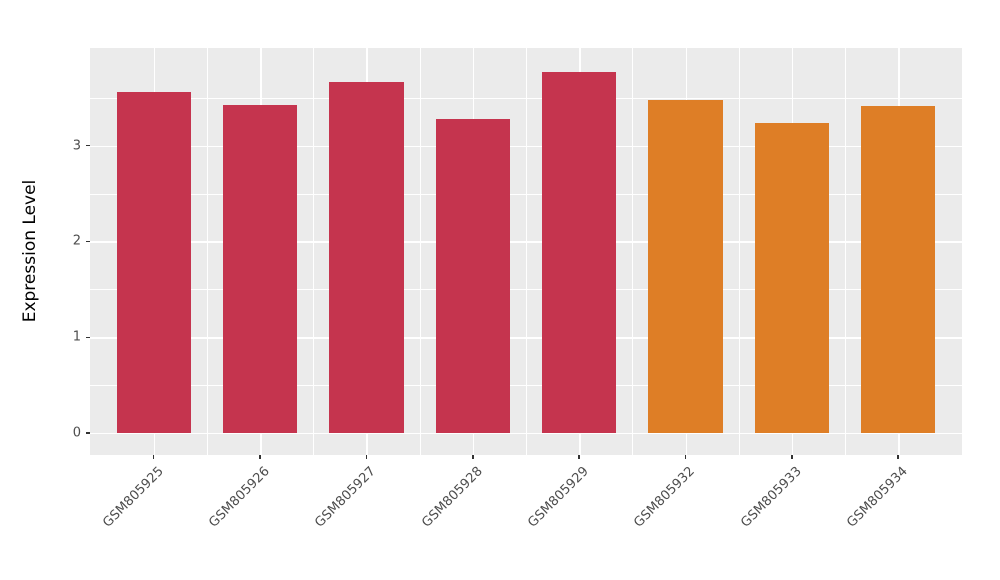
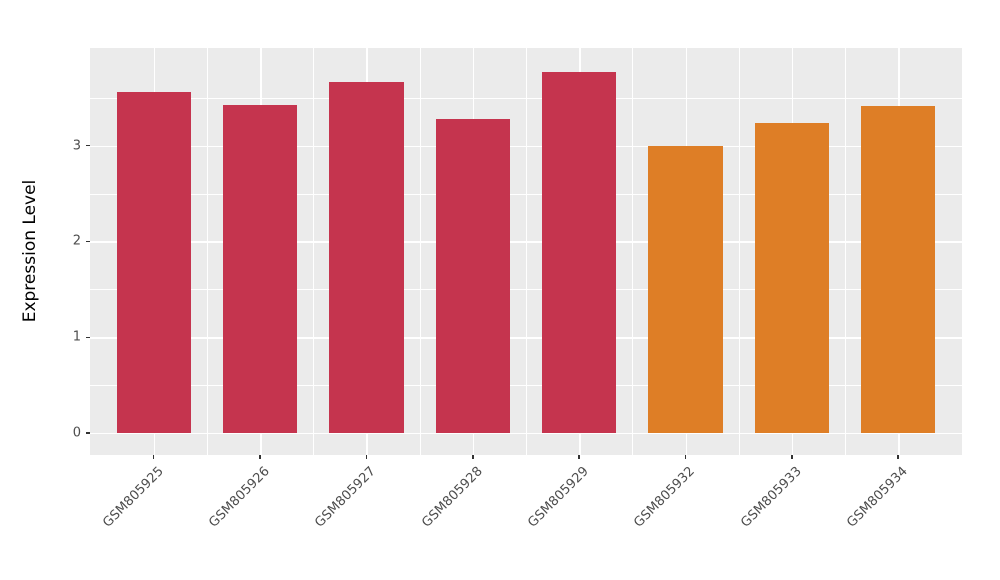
GSM805932: 3.5 -> 3.0
